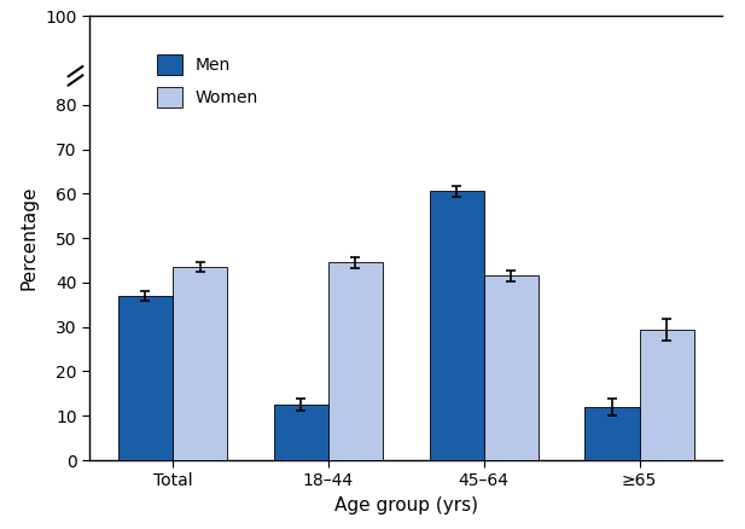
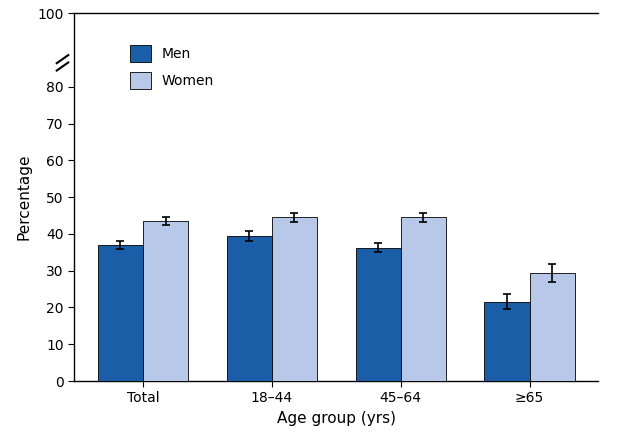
Men/18–44: 12.5 -> 39.4
Men/45–64: 60.5 -> 36.3
Women/45–64: 41.5 -> 44.5
Men/≥65: 12.0 -> 21.6
